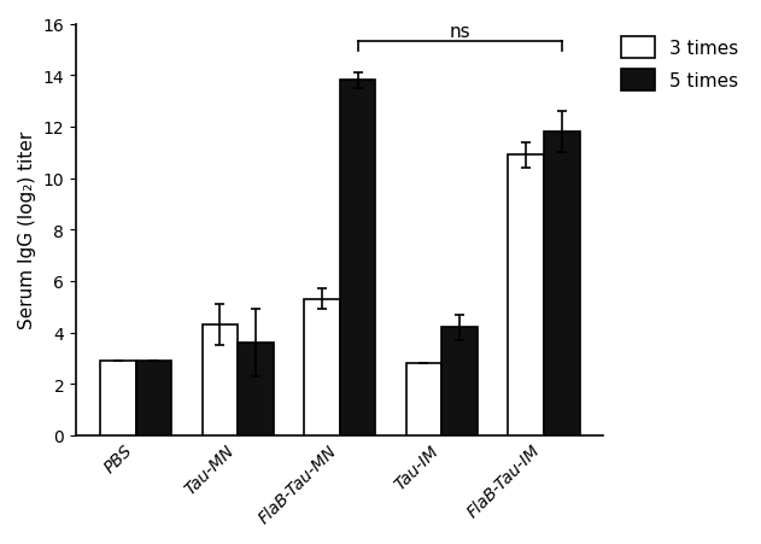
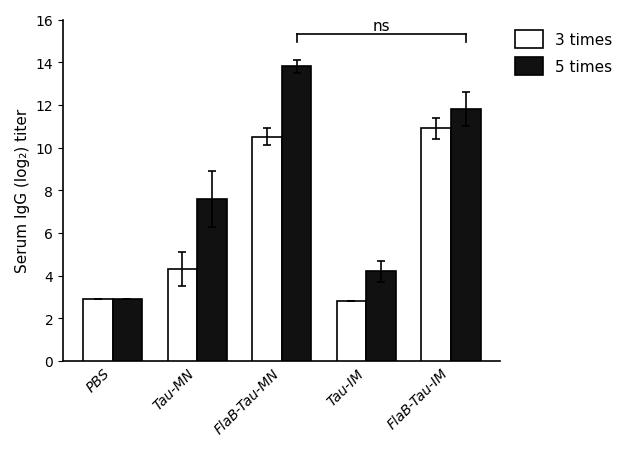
5 times/Tau-MN: 3.6 -> 7.6
3 times/FlaB-Tau-MN: 5.3 -> 10.5
